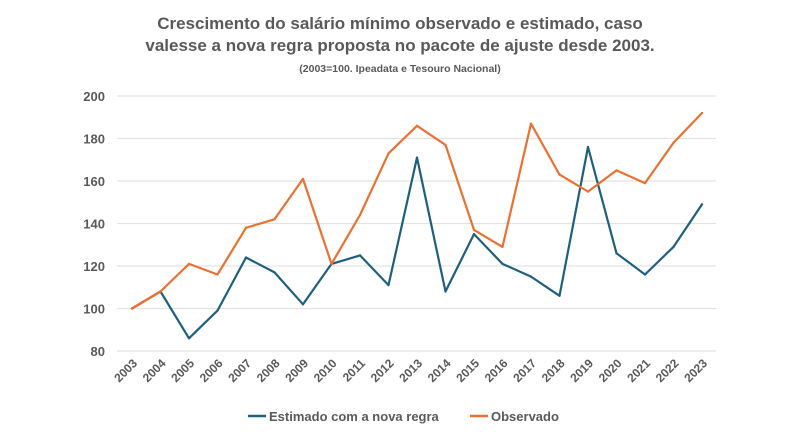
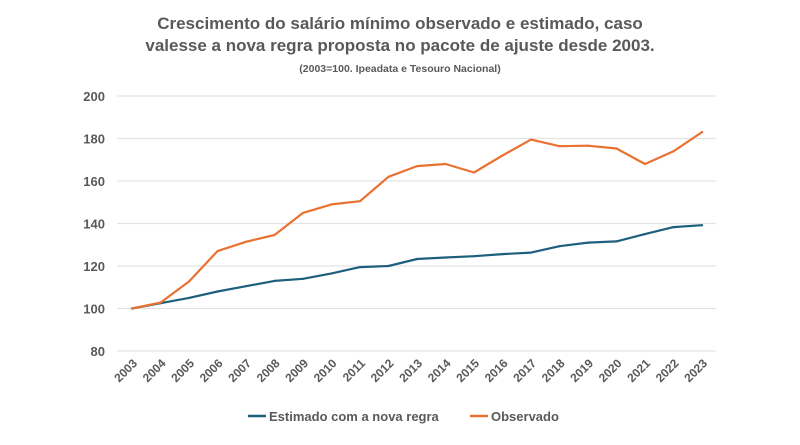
Estimado com a nova regra/2004: 108 -> 102
Observado/2004: 108 -> 103
Estimado com a nova regra/2005: 86 -> 105
Observado/2005: 121 -> 113
Estimado com a nova regra/2006: 99 -> 108
Observado/2006: 116 -> 127
Estimado com a nova regra/2007: 124 -> 110
Observado/2007: 138 -> 131
Estimado com a nova regra/2008: 117 -> 113
Observado/2008: 142 -> 135
Estimado com a nova regra/2009: 102 -> 114
Observado/2009: 161 -> 145
Estimado com a nova regra/2010: 121 -> 116
Observado/2010: 121 -> 149
Estimado com a nova regra/2011: 125 -> 120
Observado/2011: 144 -> 150
Estimado com a nova regra/2012: 111 -> 120
Observado/2012: 173 -> 162
Estimado com a nova regra/2013: 171 -> 123
Observado/2013: 186 -> 167
Estimado com a nova regra/2014: 108 -> 124
Observado/2014: 177 -> 168
Estimado com a nova regra/2015: 135 -> 125
Observado/2015: 137 -> 164
Estimado com a nova regra/2016: 121 -> 126
Observado/2016: 129 -> 172
Estimado com a nova regra/2017: 115 -> 126
Observado/2017: 187 -> 180
Estimado com a nova regra/2018: 106 -> 129
Observado/2018: 163 -> 176
Estimado com a nova regra/2019: 176 -> 131
Observado/2019: 155 -> 177
Estimado com a nova regra/2020: 126 -> 132
Observado/2020: 165 -> 175
Estimado com a nova regra/2021: 116 -> 135
Observado/2021: 159 -> 168
Estimado com a nova regra/2022: 129 -> 138
Observado/2022: 178 -> 174
Estimado com a nova regra/2023: 149 -> 139
Observado/2023: 192 -> 183
